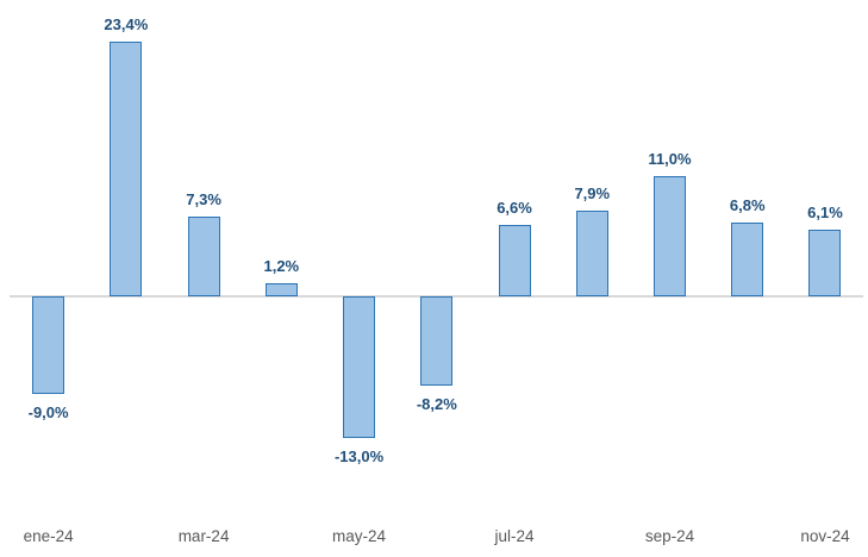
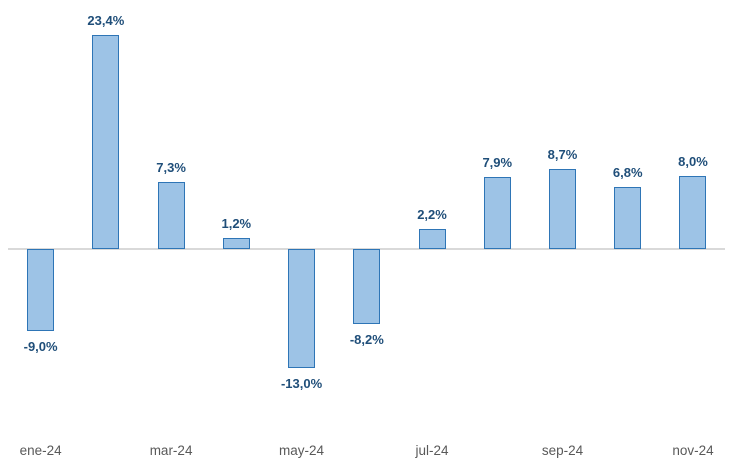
jul-24: 6,6% -> 2,2%
sep-24: 11,0% -> 8,7%
nov-24: 6,1% -> 8,0%
